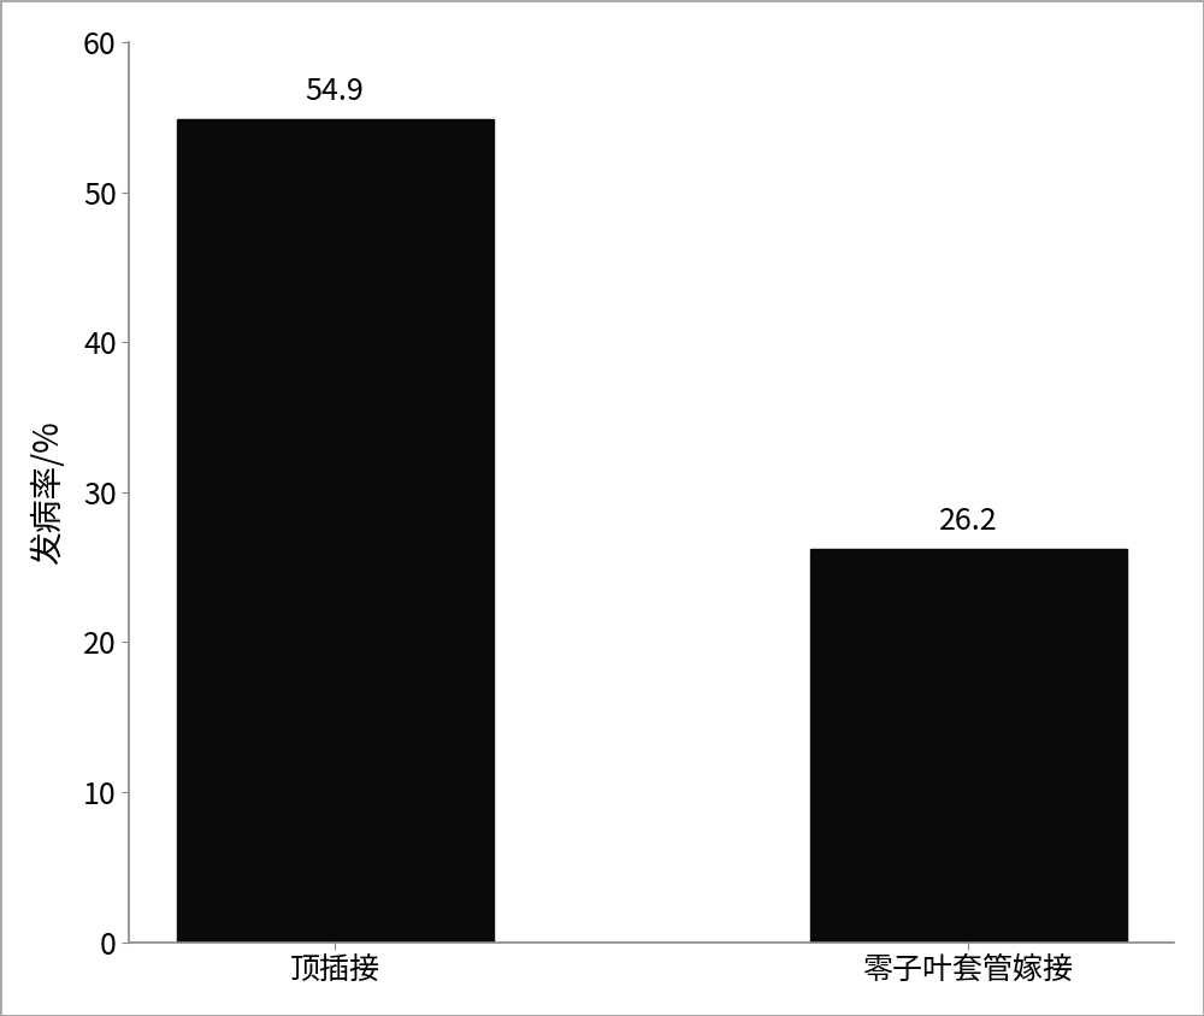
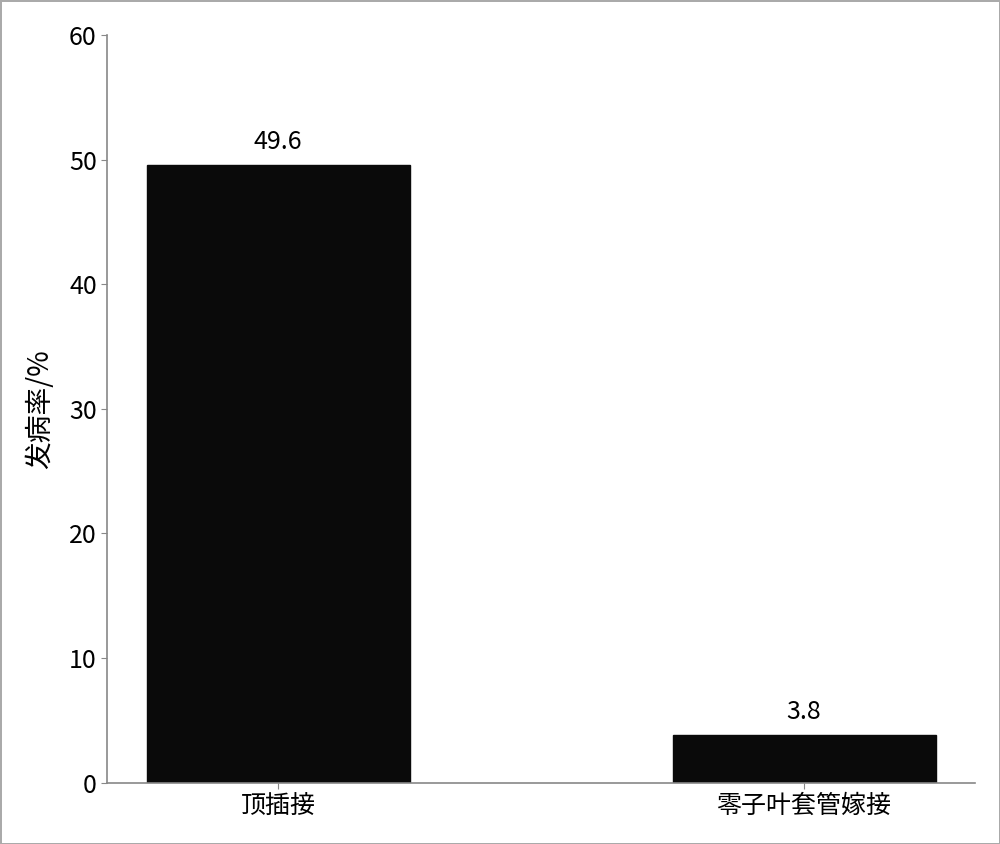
顶插接: 54.9 -> 49.6
零子叶套管嫁接: 26.2 -> 3.8
